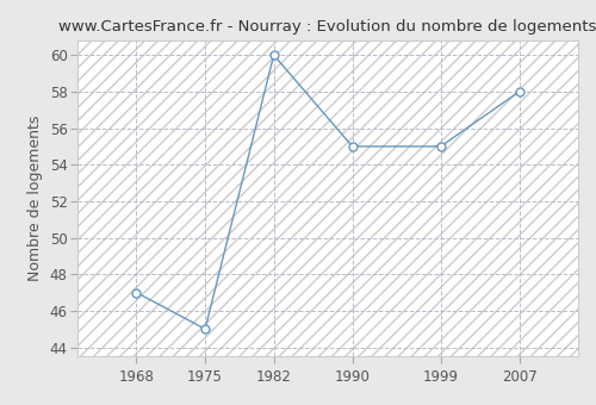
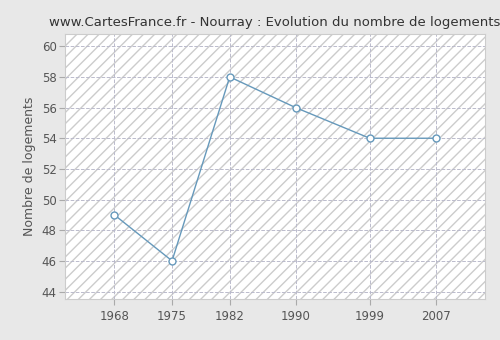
1968: 47 -> 49
1975: 45 -> 46
1982: 60 -> 58
1990: 55 -> 56
1999: 55 -> 54
2007: 58 -> 54
